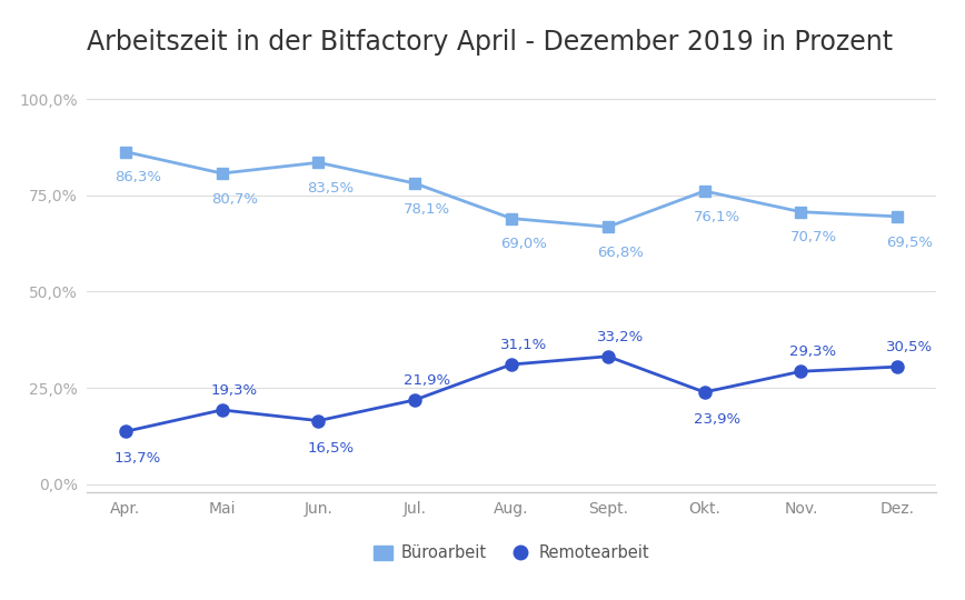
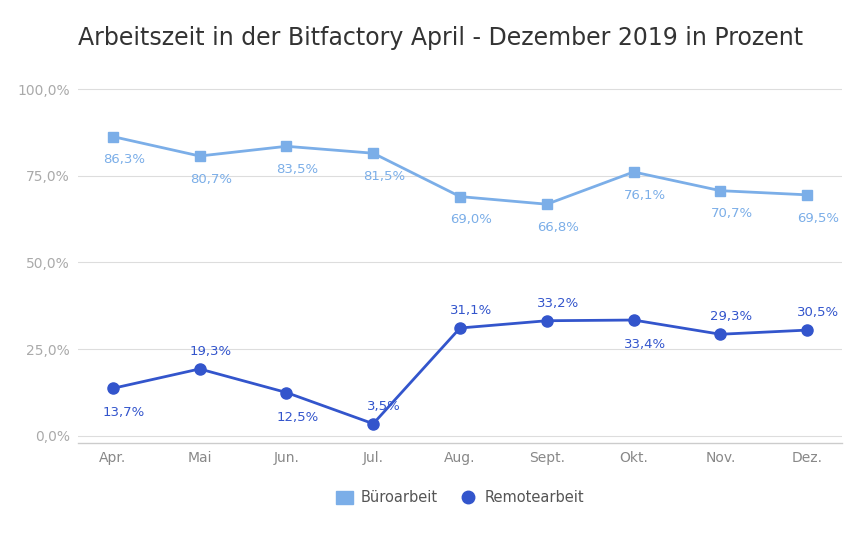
Remotearbeit/Jun.: 16,5% -> 12,5%
Büroarbeit/Jul.: 78,1% -> 81,5%
Remotearbeit/Jul.: 21,9% -> 3,5%
Remotearbeit/Okt.: 23,9% -> 33,4%
